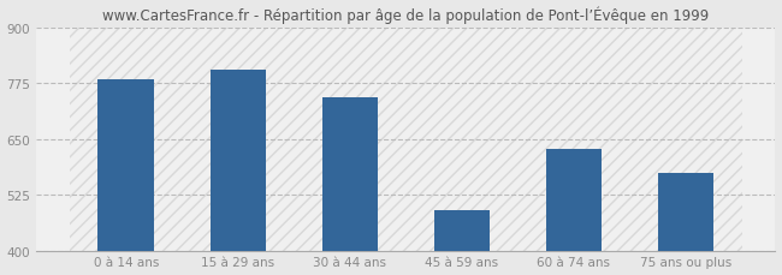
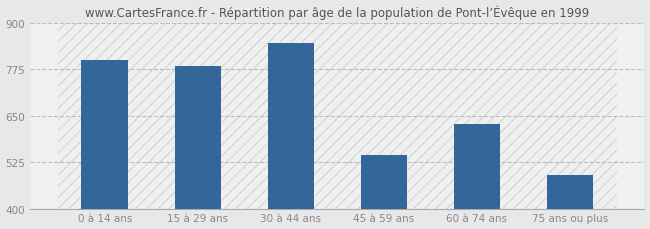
0 à 14 ans: 785 -> 800
15 à 29 ans: 805 -> 785
30 à 44 ans: 745 -> 847
45 à 59 ans: 490 -> 545
75 ans ou plus: 575 -> 490
